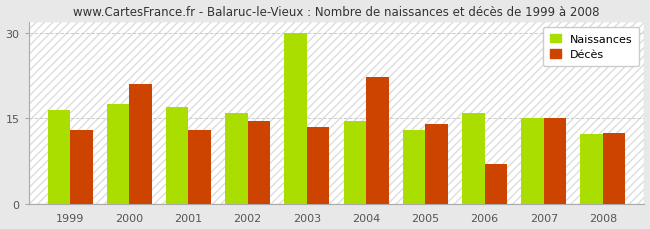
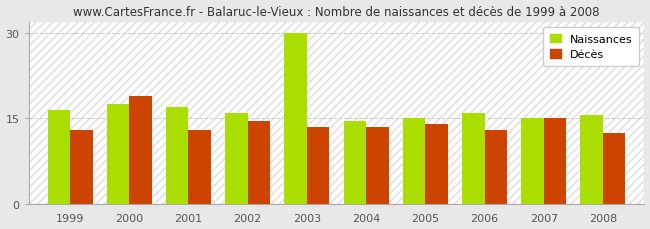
Décès/2000: 21.0 -> 19.0
Décès/2004: 22.2 -> 13.5
Naissances/2005: 13.0 -> 15.0
Décès/2006: 7.0 -> 13.0
Naissances/2008: 12.2 -> 15.5
